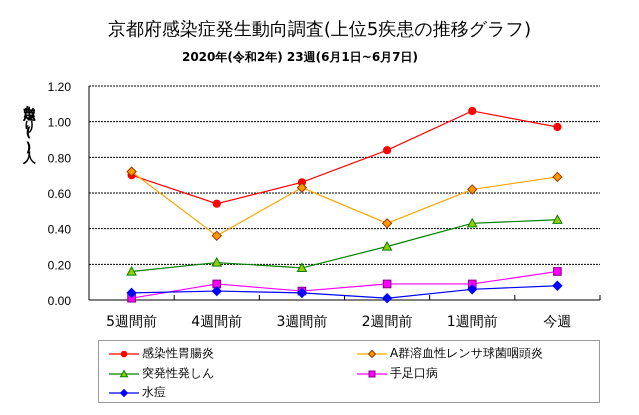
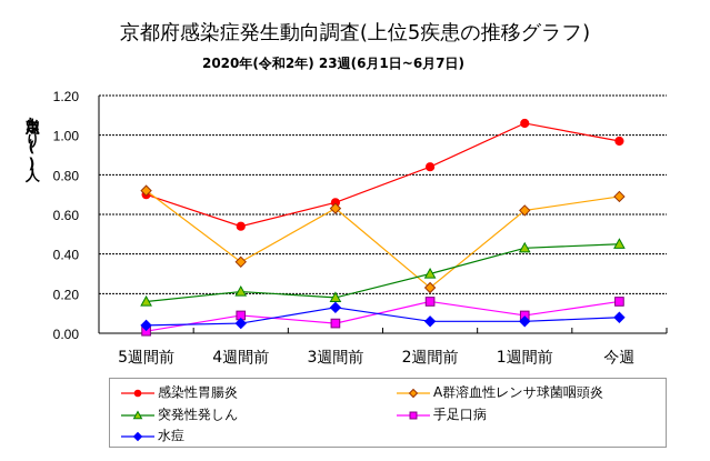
水痘/3週間前: 0.04 -> 0.13
A群溶血性レンサ球菌咽頭炎/2週間前: 0.43 -> 0.23
手足口病/2週間前: 0.09 -> 0.16
水痘/2週間前: 0.01 -> 0.06
